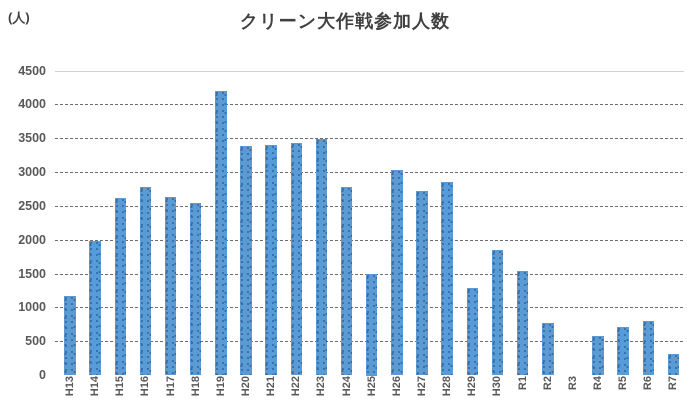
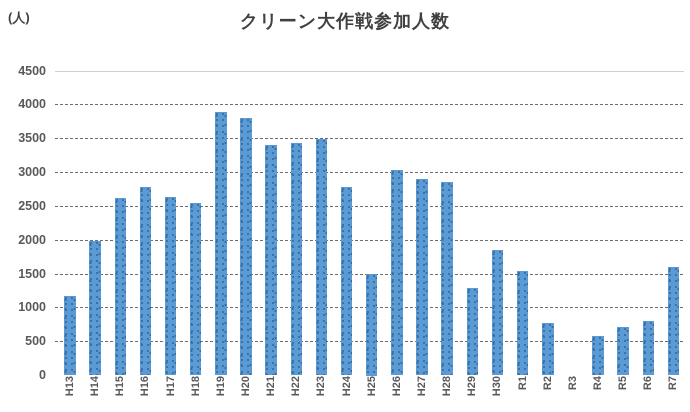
H19: 4200 -> 3900
H20: 3400 -> 3800
H27: 2700 -> 2900
R7: 300 -> 1600
